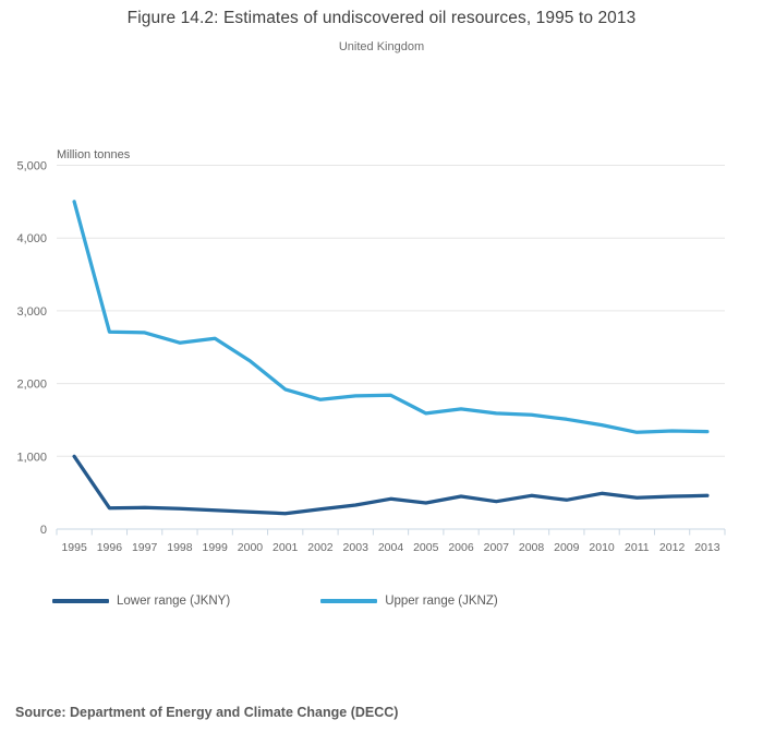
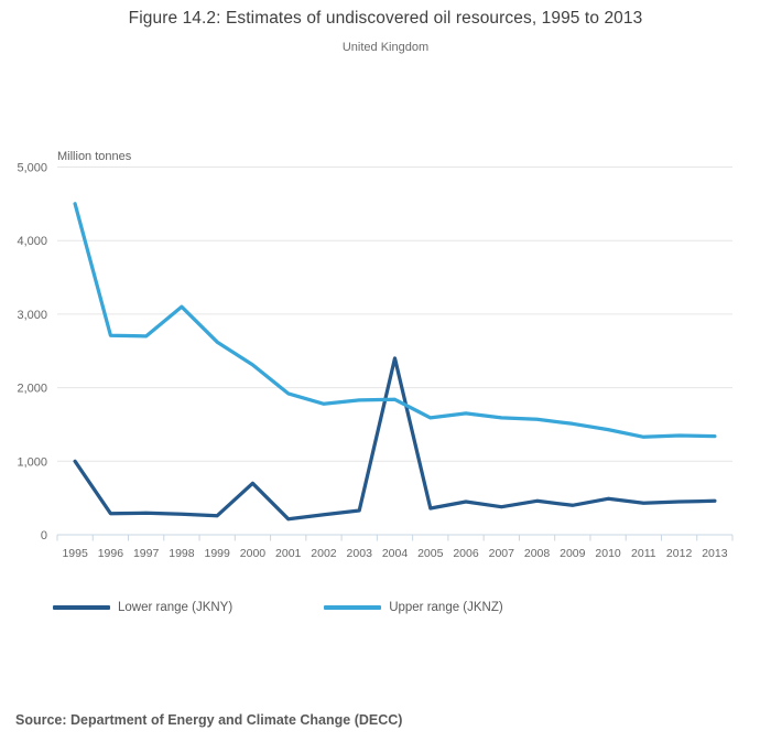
Upper range (JKNZ)/1998: 2600 -> 3100
Lower range (JKNY)/2000: 200 -> 700
Lower range (JKNY)/2004: 400 -> 2400
